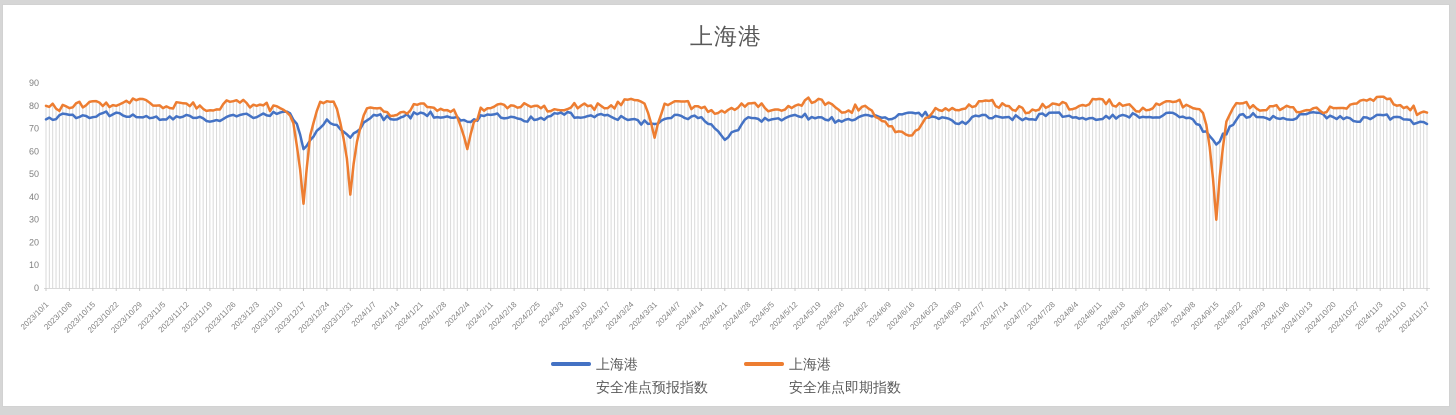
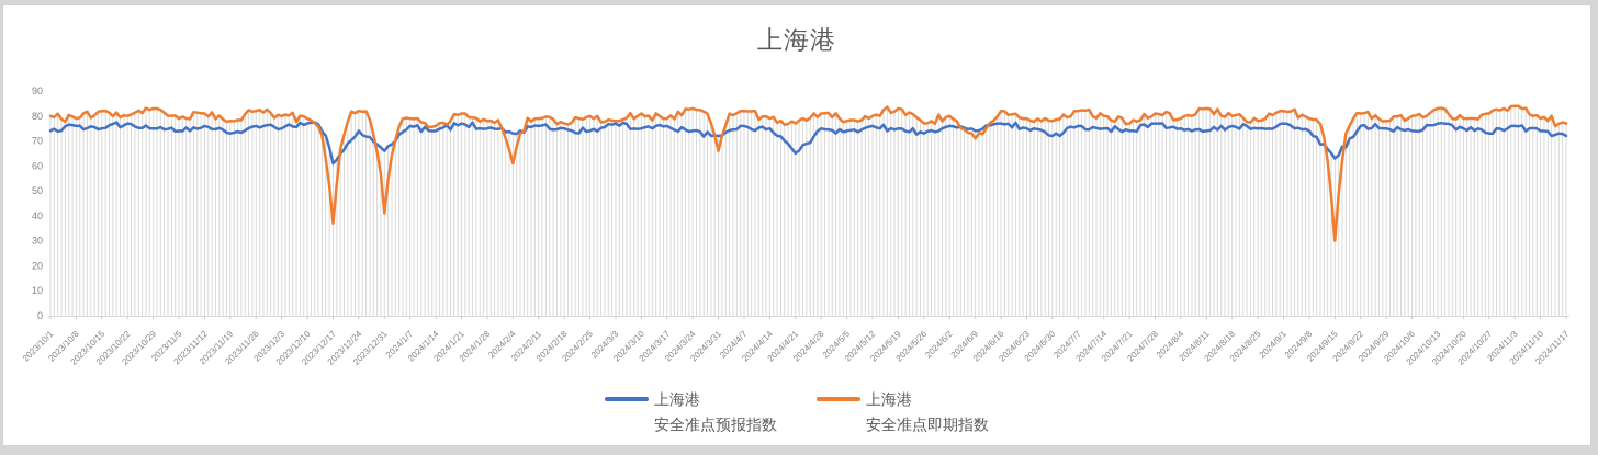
上海港 安全准点即期指数/2024/2/18: 80 -> 77
上海港 安全准点即期指数/2024/6/16: 67 -> 82
上海港 安全准点即期指数/2024/10/13: 78 -> 83
